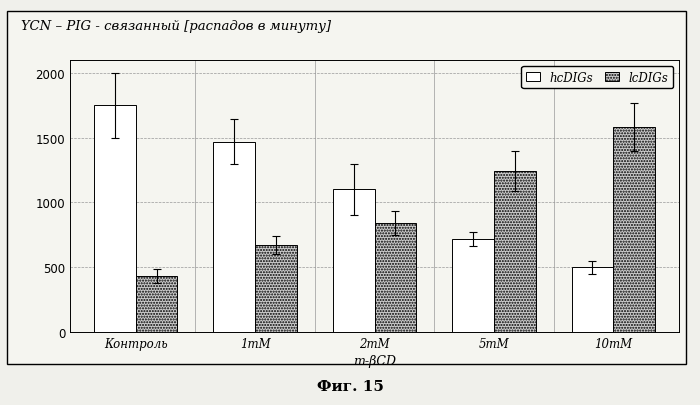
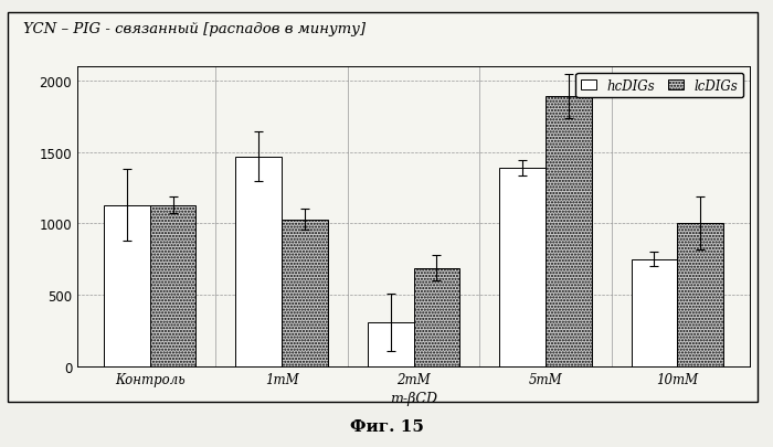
hcDIGs/Контроль: 1750 -> 1130
lcDIGs/Контроль: 430 -> 1130
lcDIGs/1mM: 670 -> 1030
hcDIGs/2mM: 1100 -> 310
lcDIGs/2mM: 840 -> 690
hcDIGs/5mM: 720 -> 1390
lcDIGs/5mM: 1240 -> 1890
hcDIGs/10mM: 500 -> 750
lcDIGs/10mM: 1580 -> 1000
